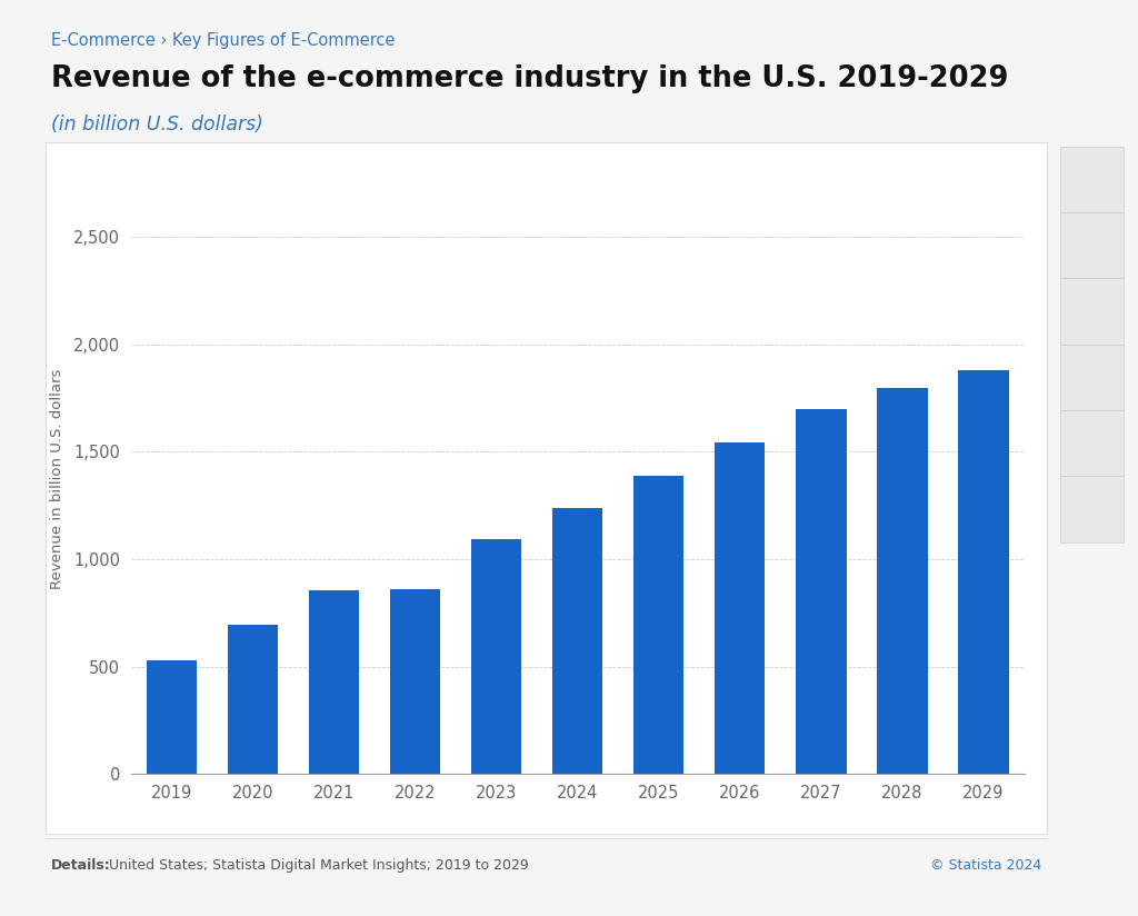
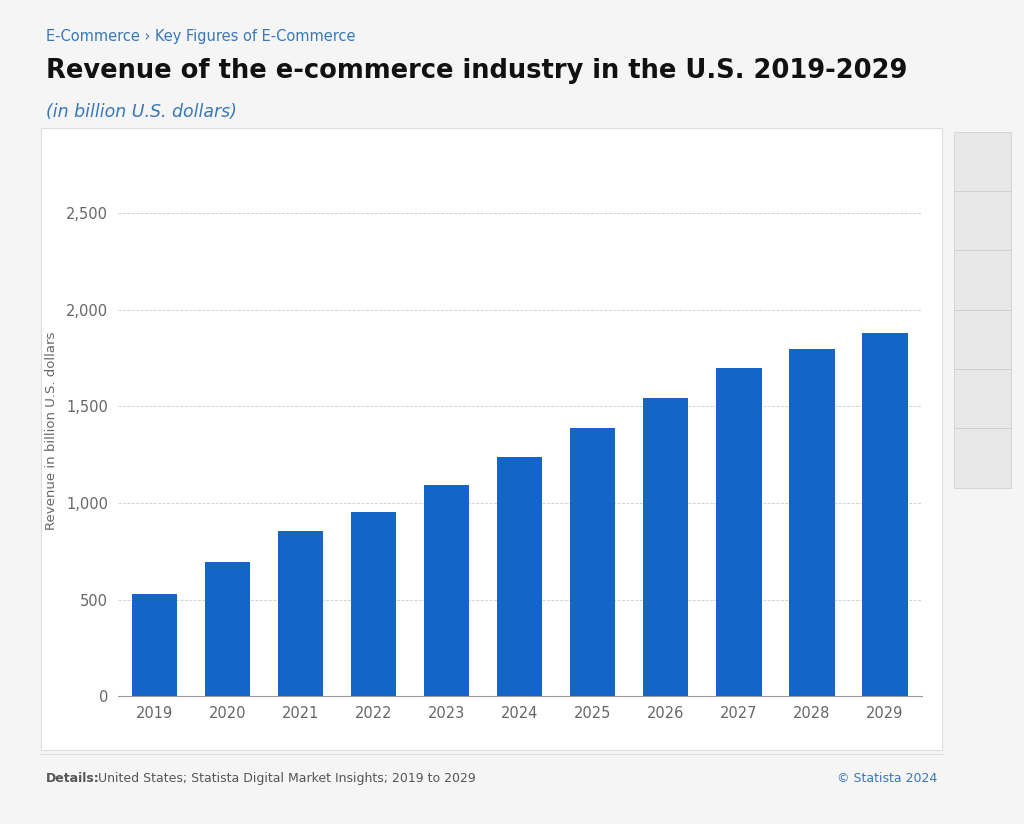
2022: 860 -> 950
